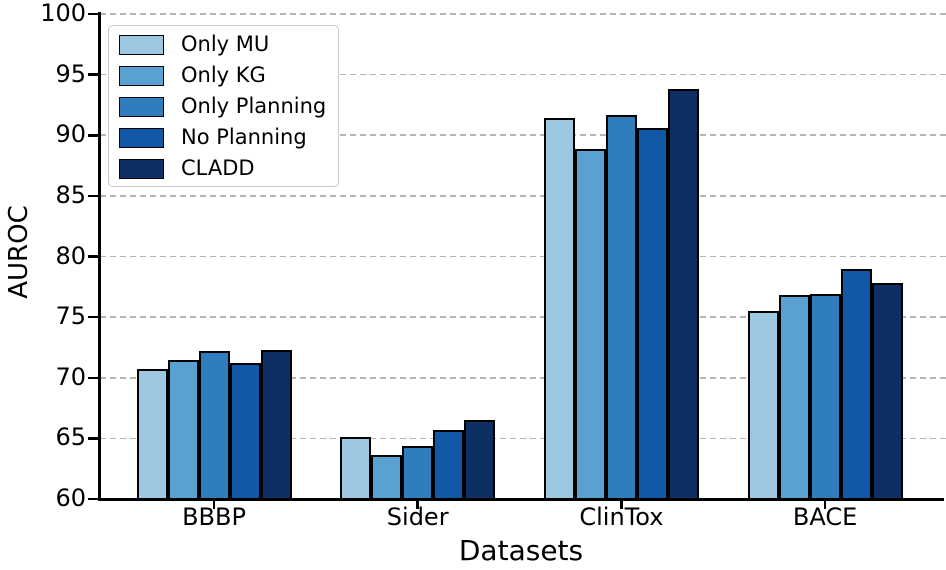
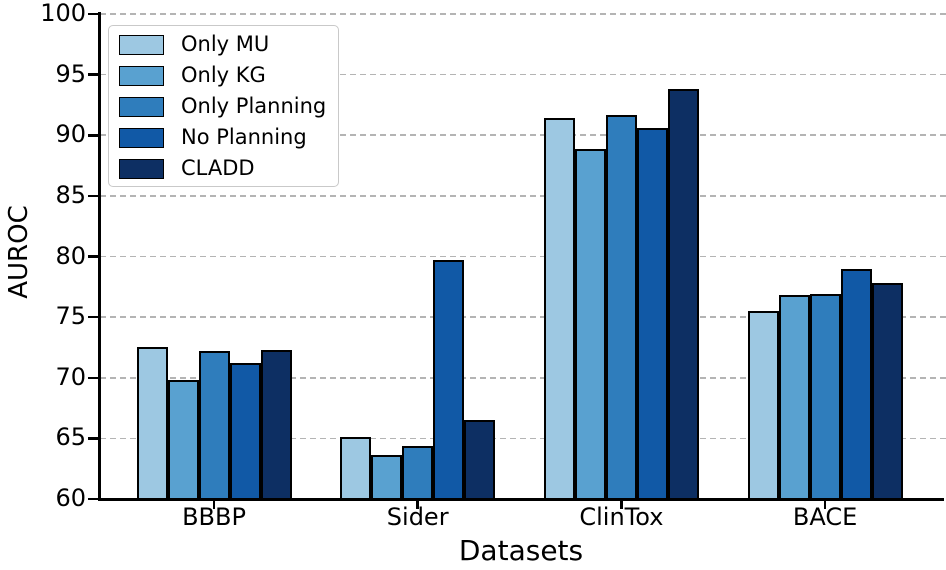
Only MU/BBBP: 70.7 -> 72.5
Only KG/BBBP: 71.5 -> 69.8
No Planning/Sider: 65.7 -> 79.7
